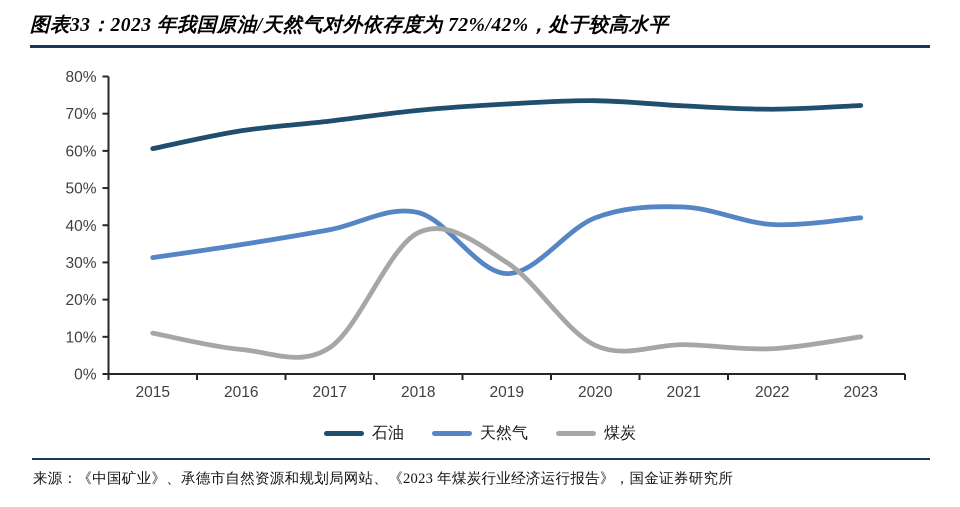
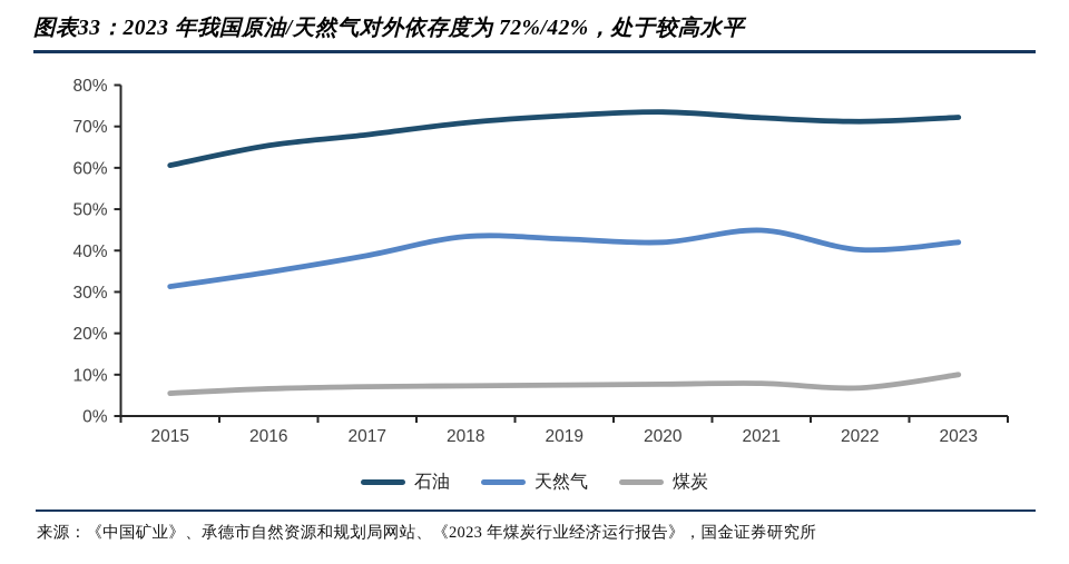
煤炭/2015: 11% -> 6%
煤炭/2018: 38% -> 7%
天然气/2019: 27% -> 43%
煤炭/2019: 30% -> 8%
